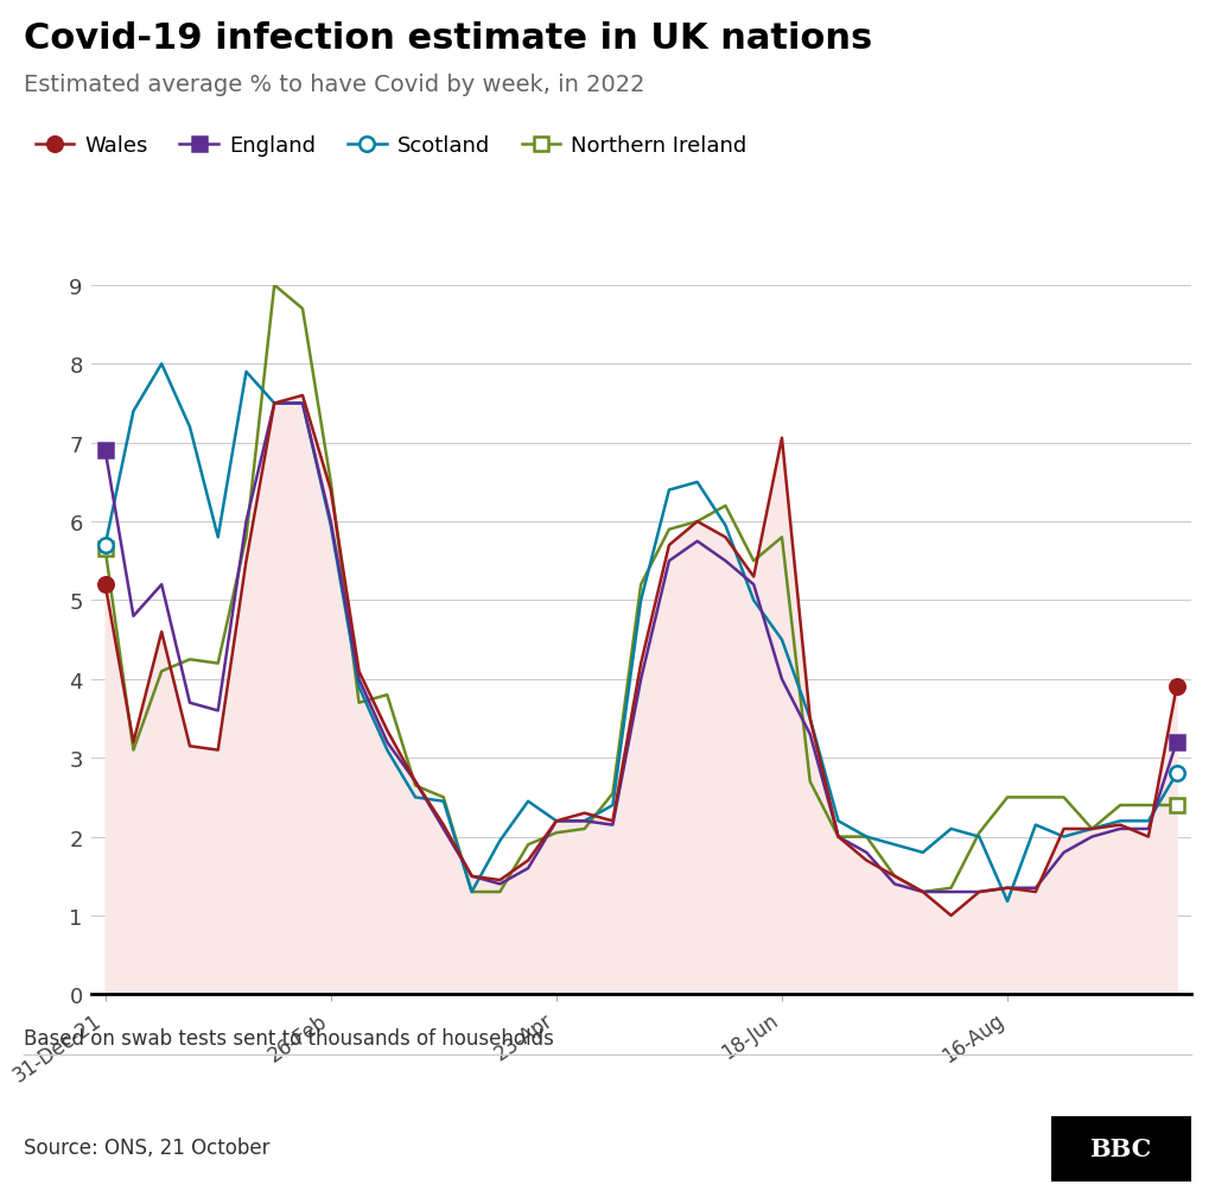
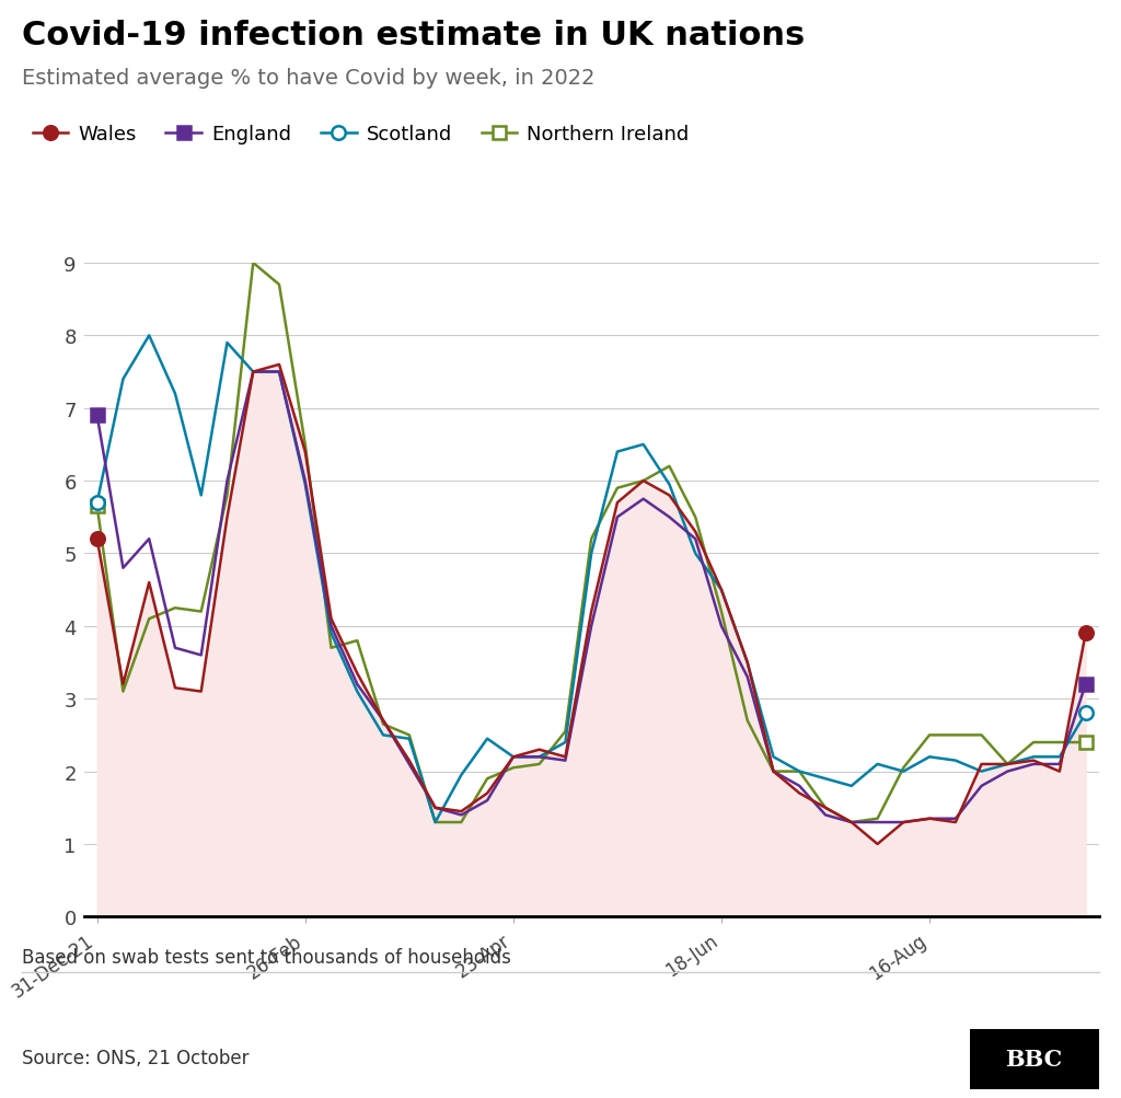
Wales/18-Jun: 7.06 -> 4.50
Northern Ireland/18-Jun: 5.80 -> 4.20
Scotland/16-Aug: 1.18 -> 2.20
